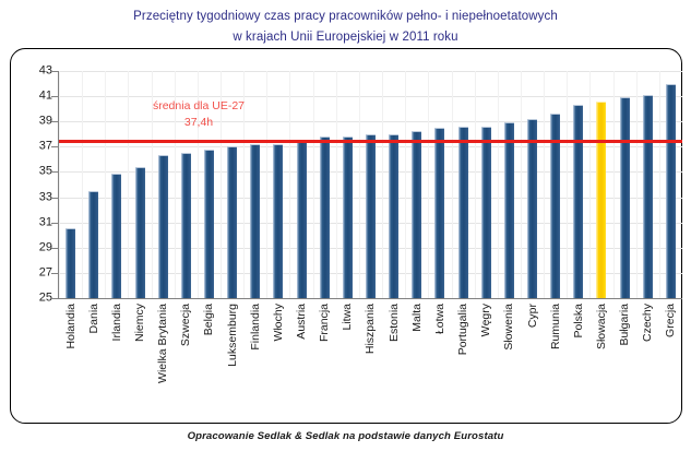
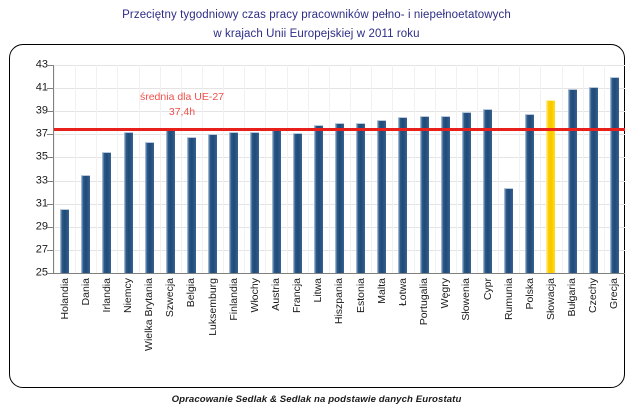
Irlandia: 34.9 -> 35.5
Niemcy: 35.4 -> 37.2
Szwecja: 36.5 -> 37.5
Francja: 37.8 -> 37.1
Rumunia: 39.6 -> 32.4
Polska: 40.3 -> 38.8
Słowacja: 40.6 -> 40.0
